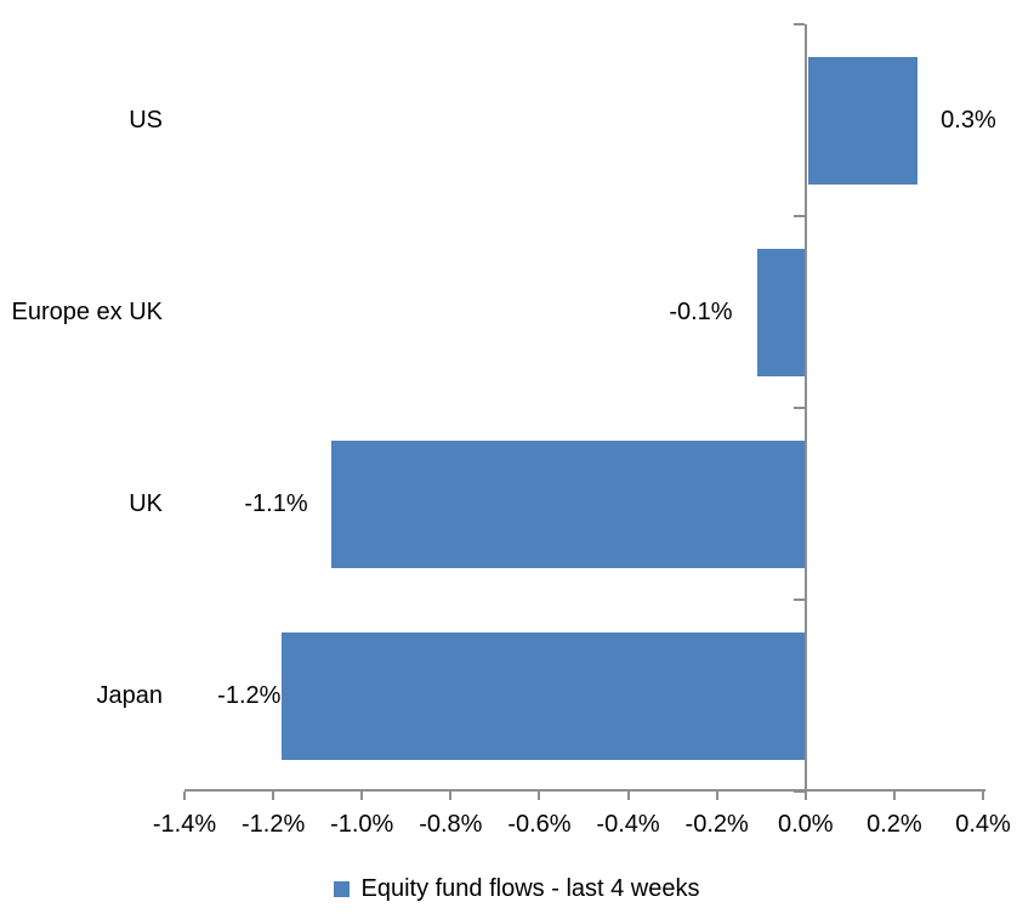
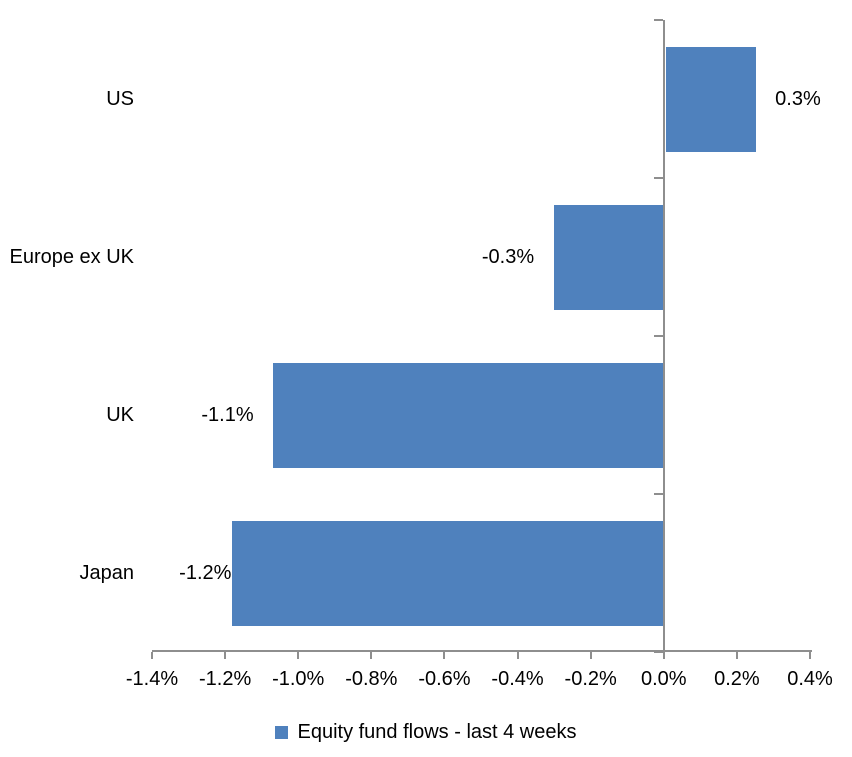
Europe ex UK: -0.1% -> -0.3%
